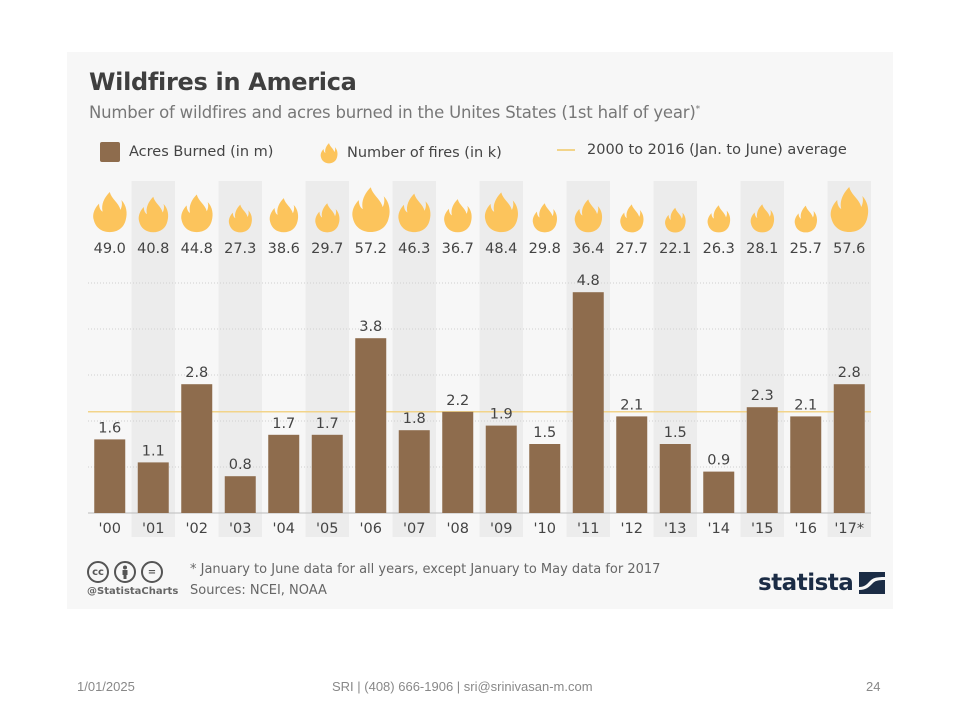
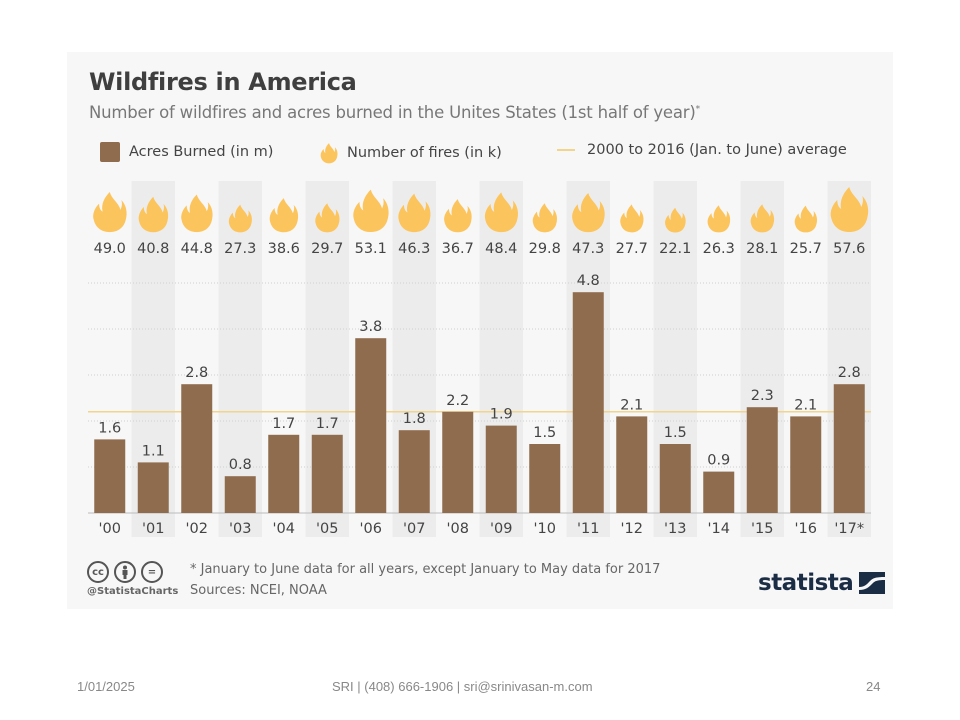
Number of fires (in k)/'06: 57.2 -> 53.1
Number of fires (in k)/'11: 36.4 -> 47.3
